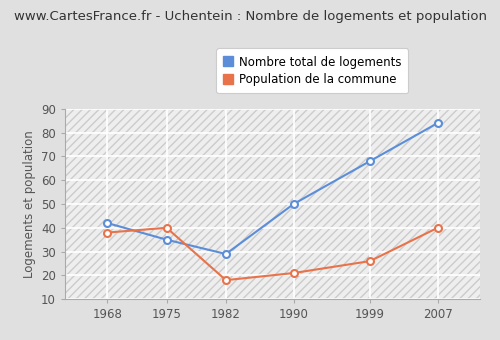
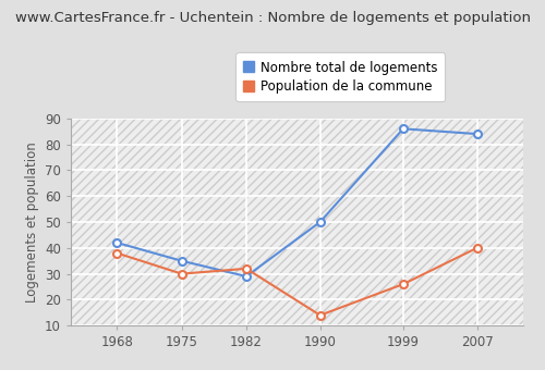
Population de la commune/1975: 40 -> 30
Population de la commune/1982: 18 -> 32
Population de la commune/1990: 21 -> 14
Nombre total de logements/1999: 68 -> 86
